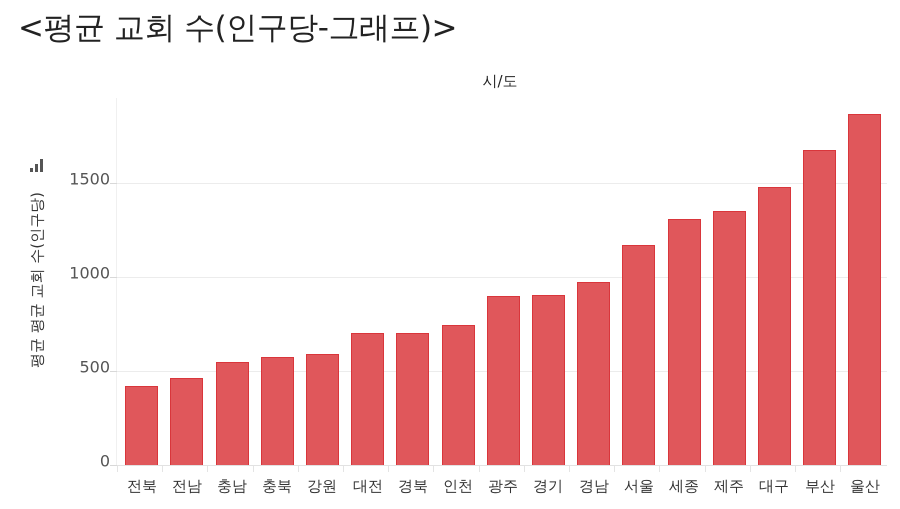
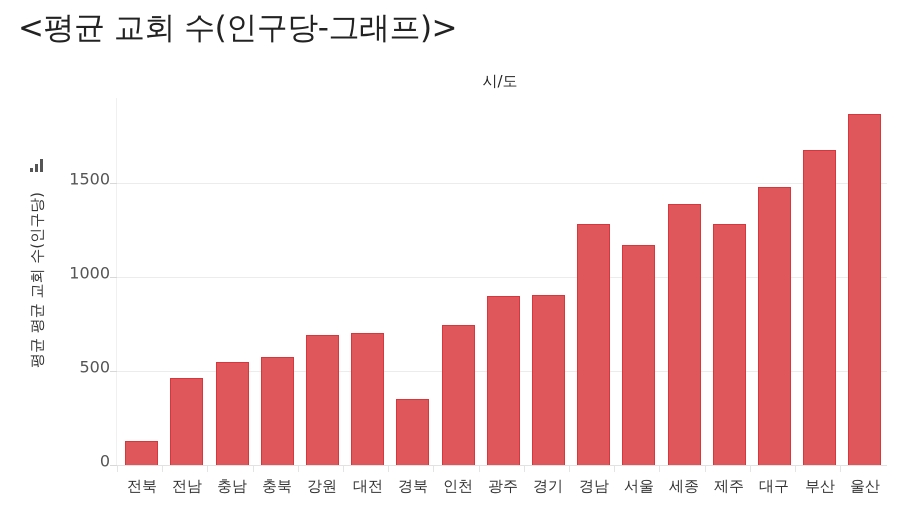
전북: 420 -> 130
강원: 590 -> 690
경북: 700 -> 350
경남: 970 -> 1280
세종: 1310 -> 1390
제주: 1350 -> 1280
